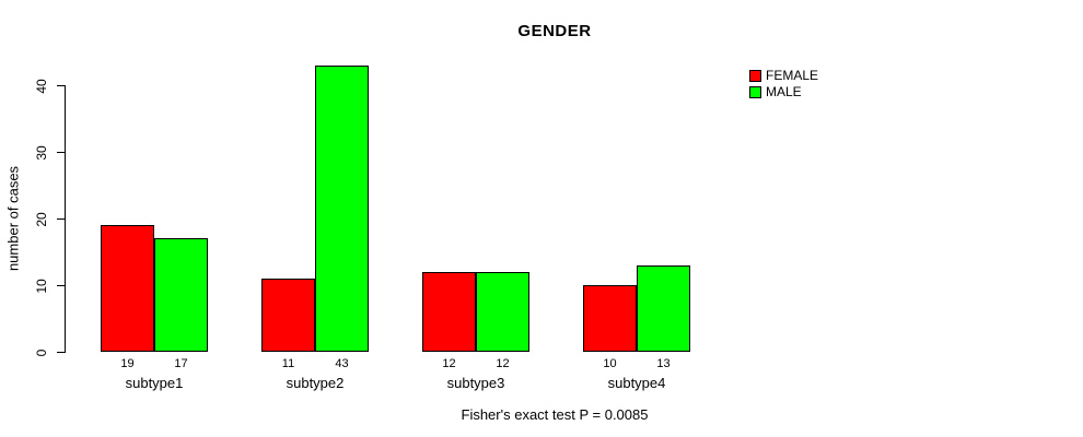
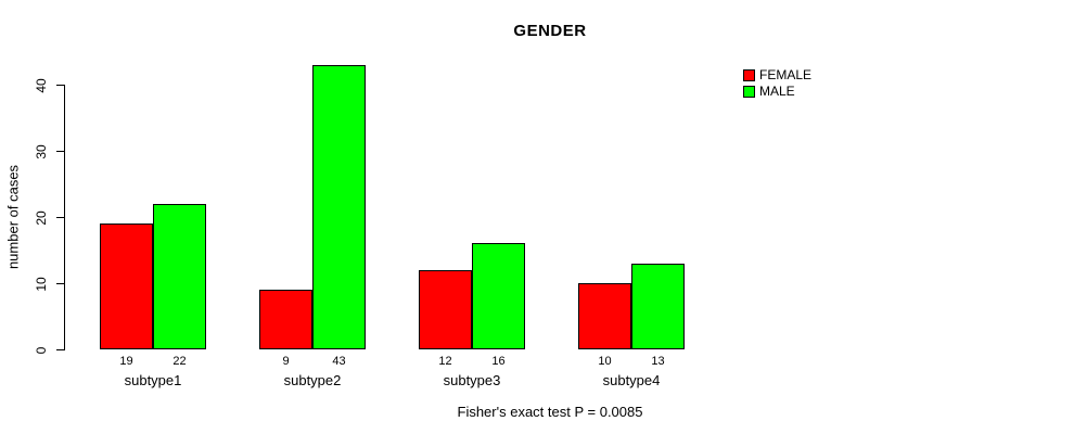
MALE/subtype1: 17 -> 22
FEMALE/subtype2: 11 -> 9
MALE/subtype3: 12 -> 16
